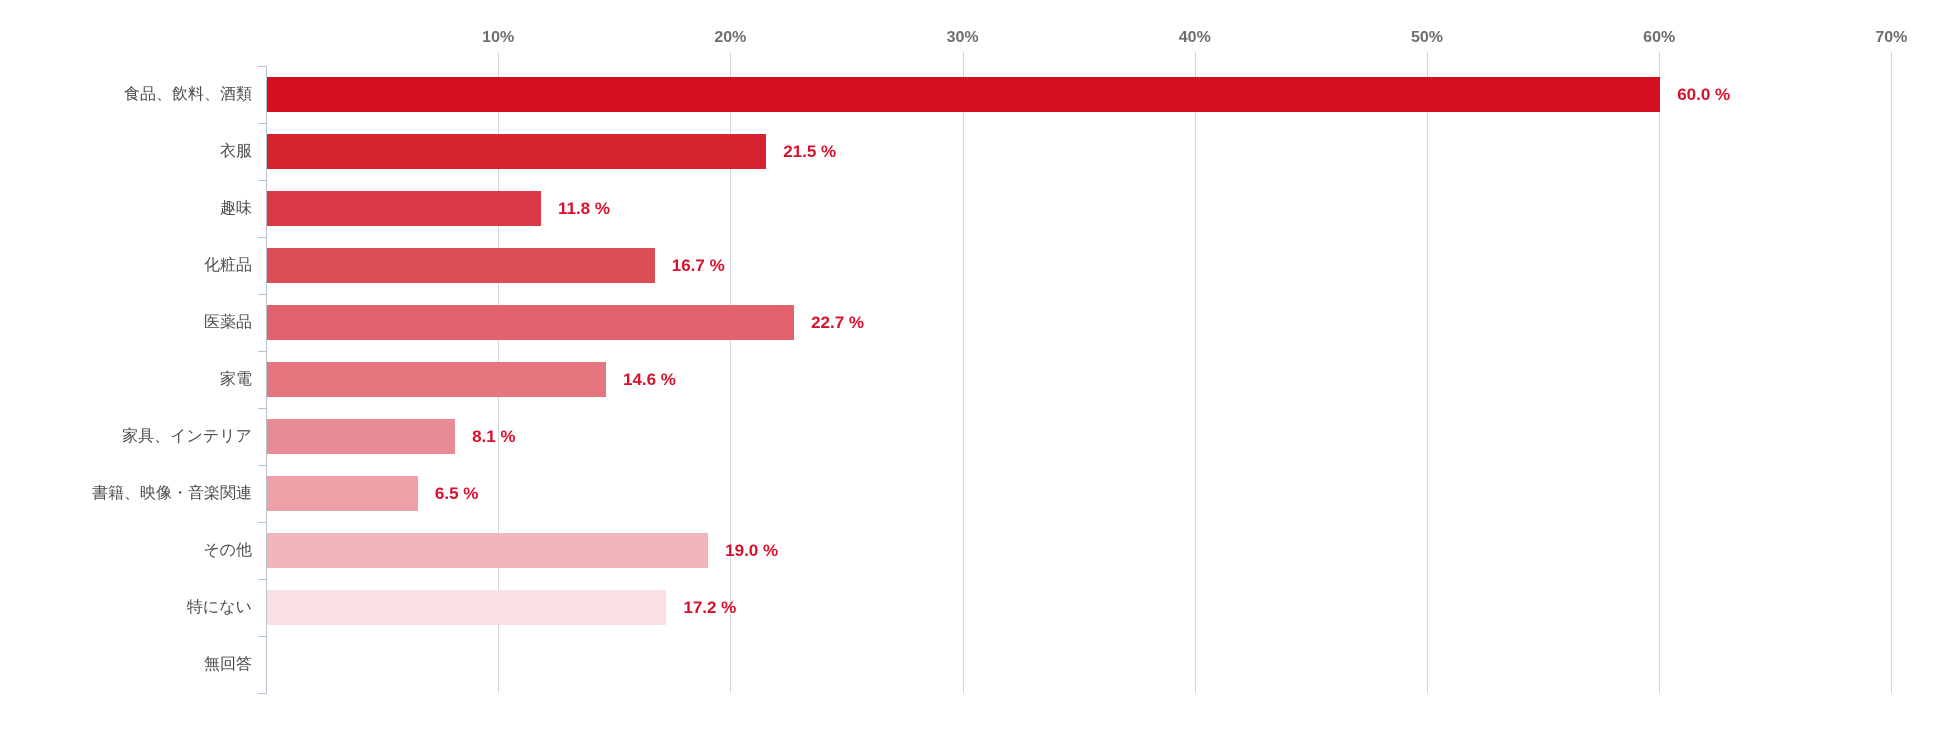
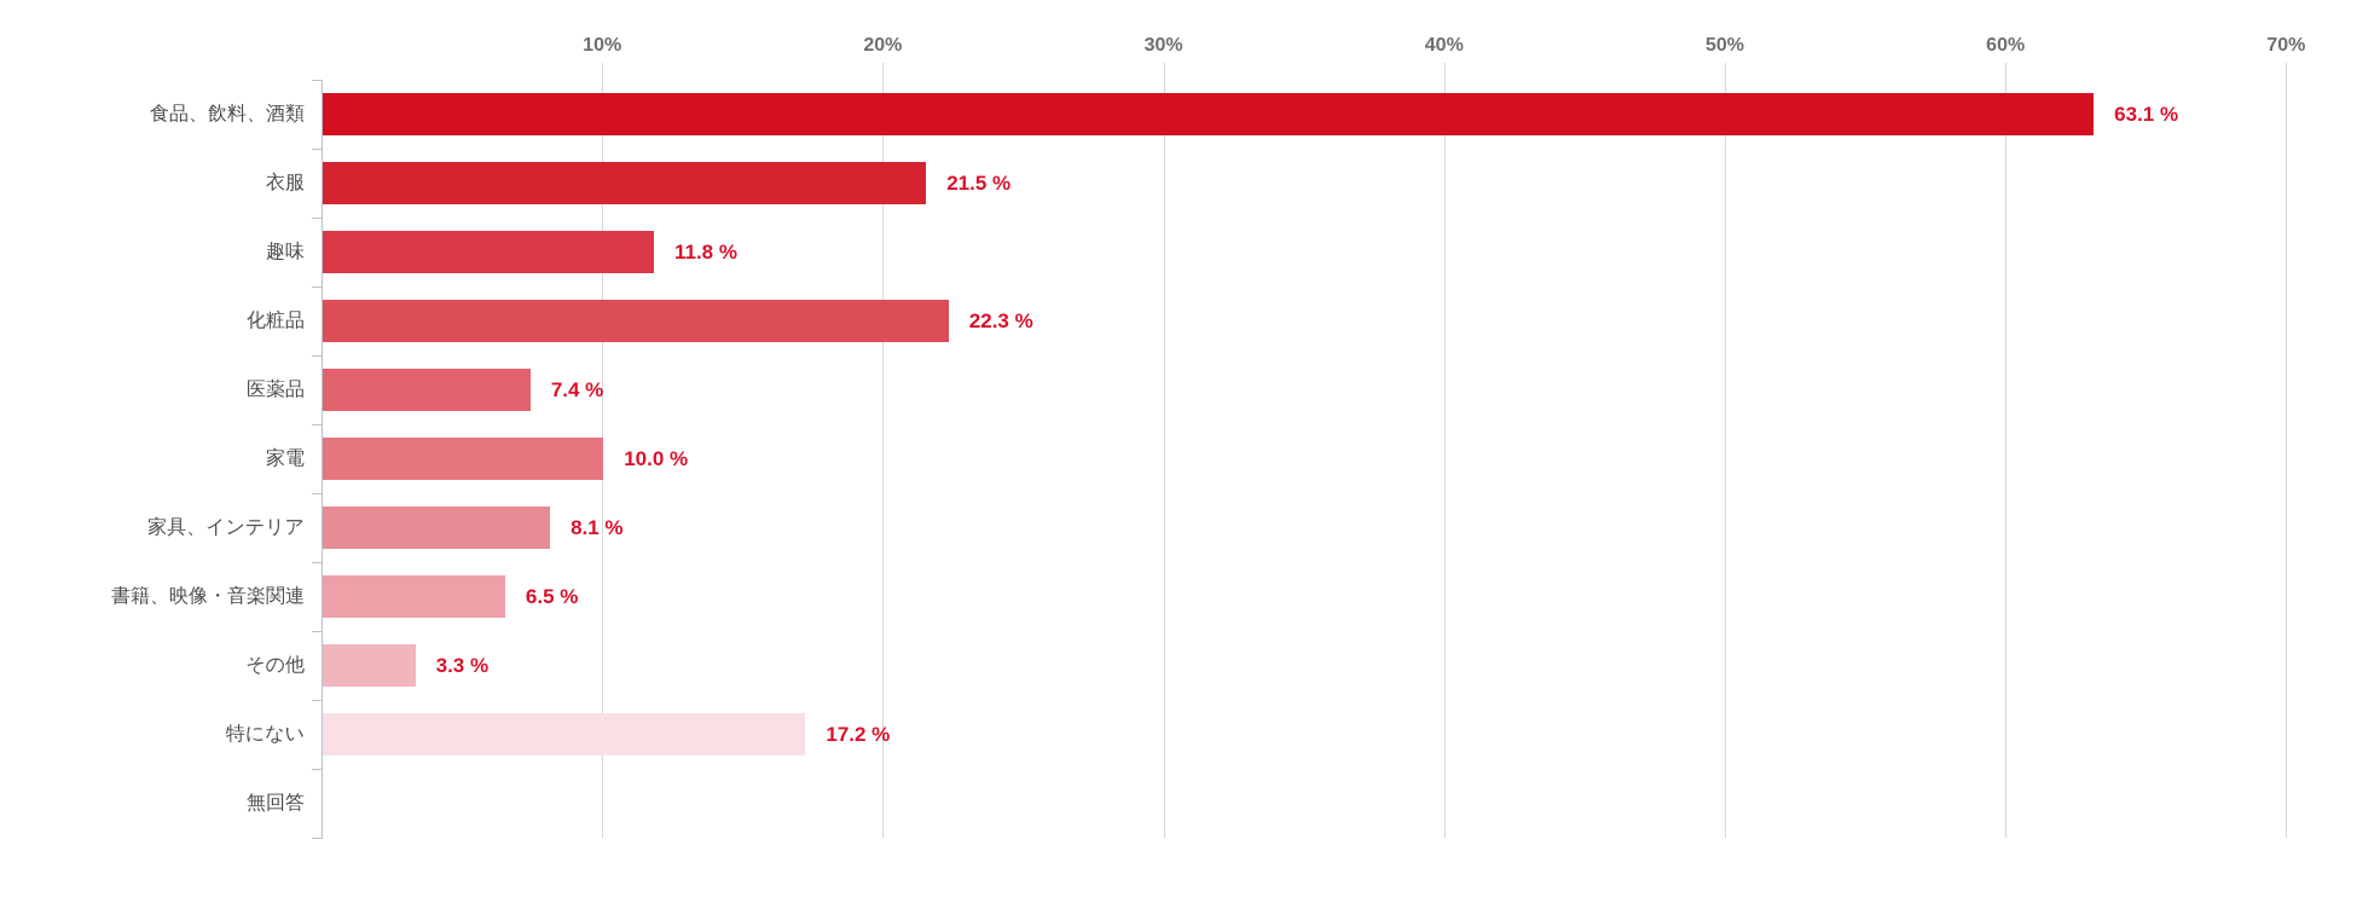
食品、飲料、酒類: 60.0 -> 63.1
化粧品: 16.7 -> 22.3
医薬品: 22.7 -> 7.4
家電: 14.6 -> 10.0
その他: 19.0 -> 3.3
